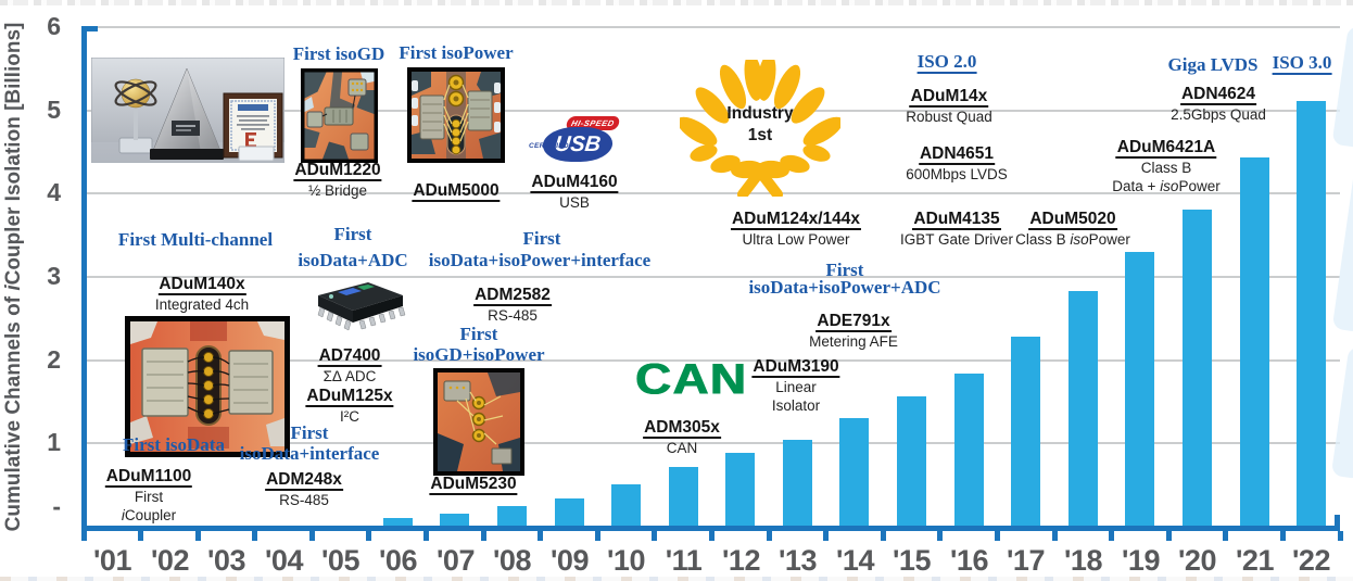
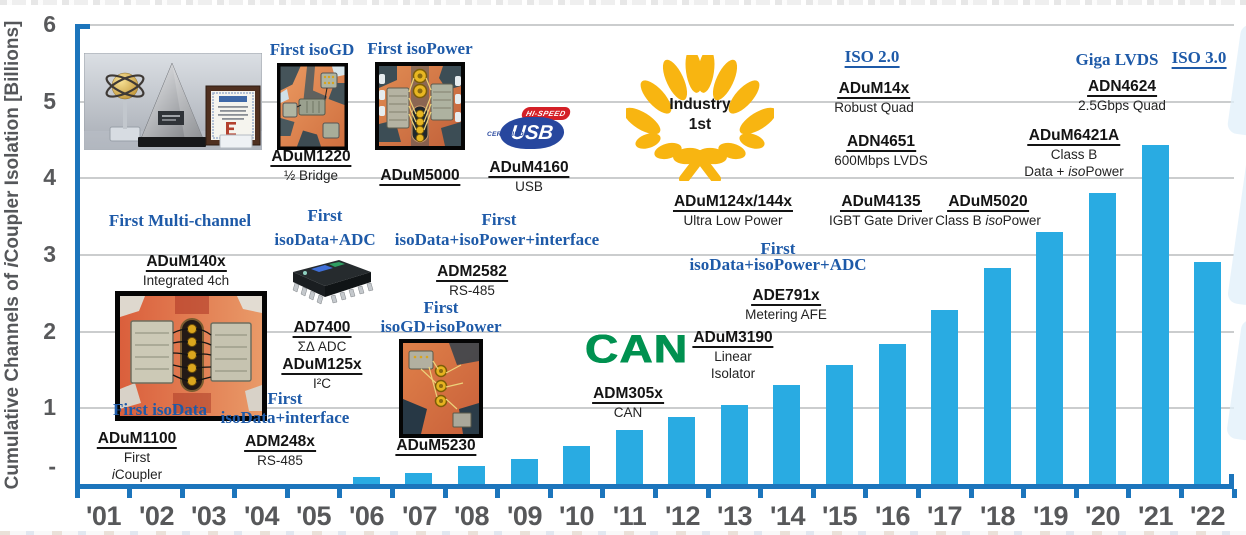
'22: 5.1 -> 2.9
